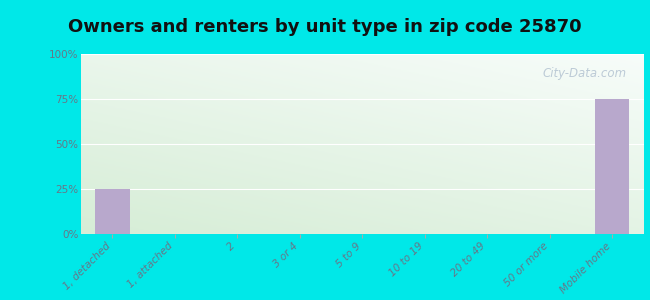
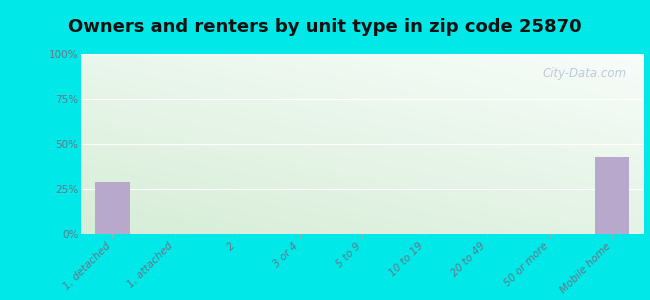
1, detached: 25% -> 29%
Mobile home: 75% -> 43%
